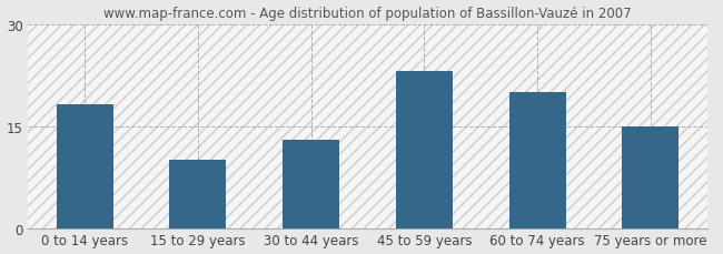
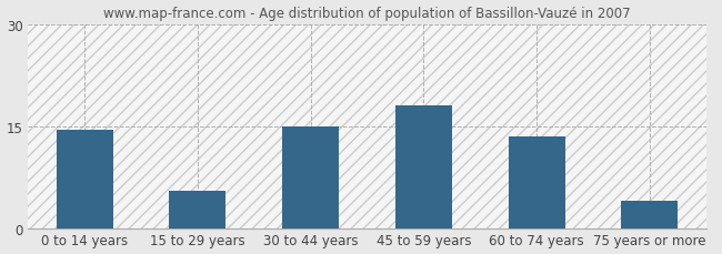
0 to 14 years: 18.2 -> 14.5
15 to 29 years: 10.0 -> 5.5
30 to 44 years: 13.0 -> 15.0
45 to 59 years: 23.0 -> 18.0
60 to 74 years: 20.0 -> 13.5
75 years or more: 15.0 -> 4.0
